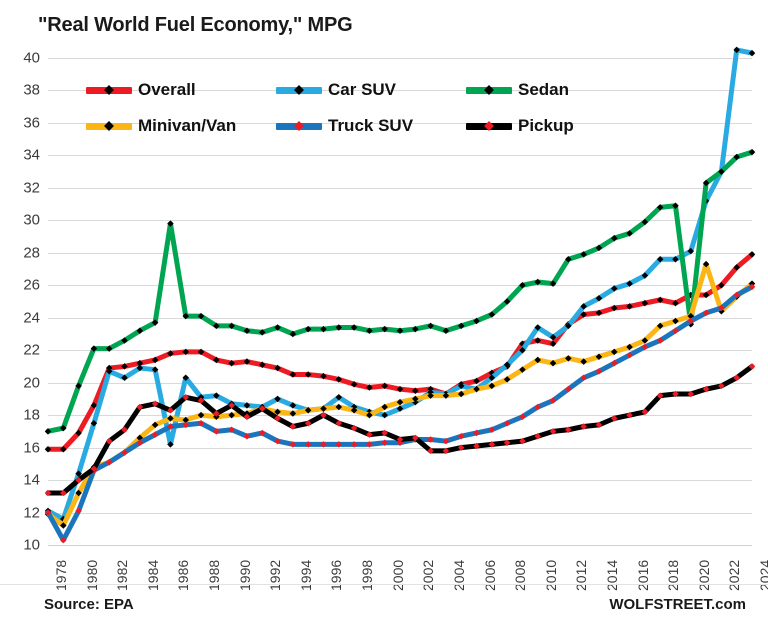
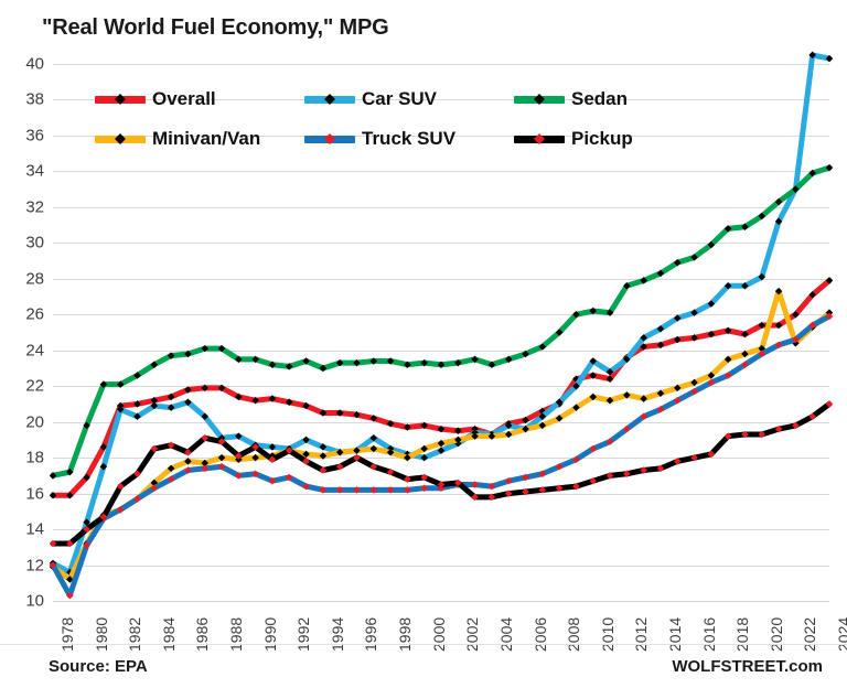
Truck SUV/1980: 12.1 -> 13.1
Car SUV/1986: 16.2 -> 21.1
Sedan/1986: 29.8 -> 23.8
Sedan/2020: 23.6 -> 31.5
